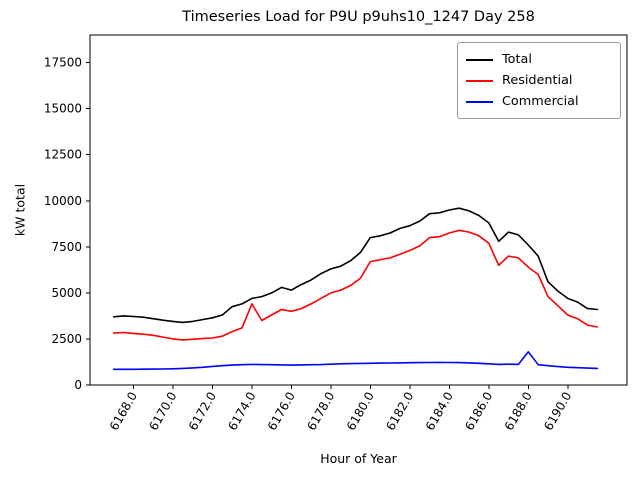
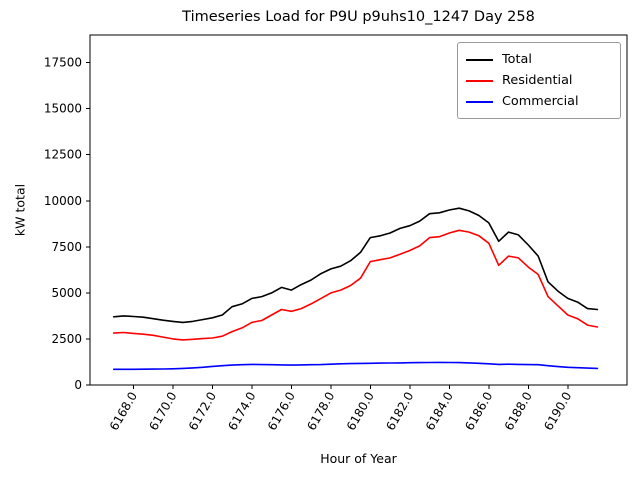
Residential/6174.0: 4400 -> 3400
Commercial/6188.0: 1800 -> 1100
